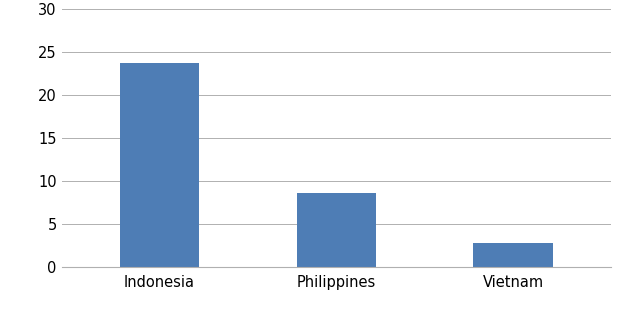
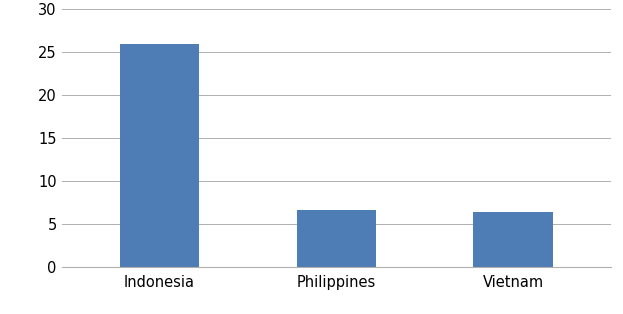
Indonesia: 23.8 -> 26.0
Philippines: 8.6 -> 6.6
Vietnam: 2.8 -> 6.4
